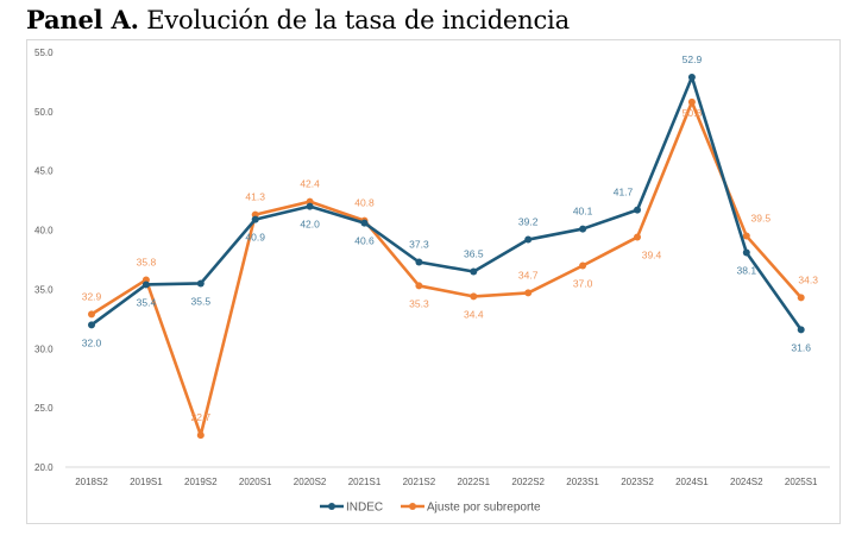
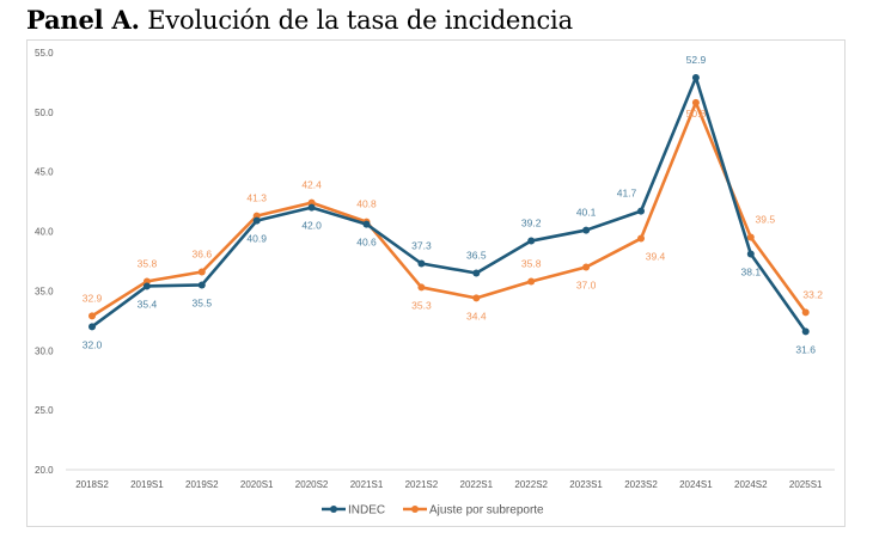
Ajuste por subreporte/2019S2: 22.7 -> 36.6
Ajuste por subreporte/2022S2: 34.7 -> 35.8
Ajuste por subreporte/2025S1: 34.3 -> 33.2
